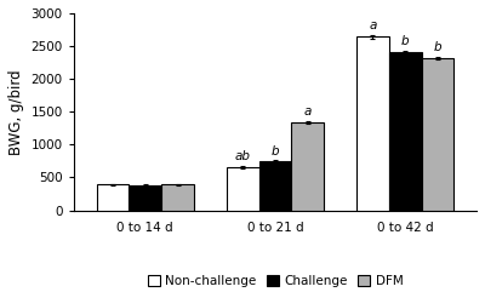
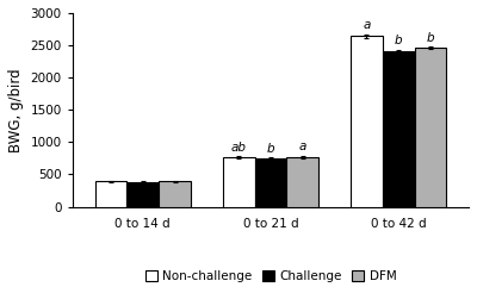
Non-challenge/0 to 21 d: 660 -> 760
DFM/0 to 21 d: 1340 -> 770
DFM/0 to 42 d: 2320 -> 2460
